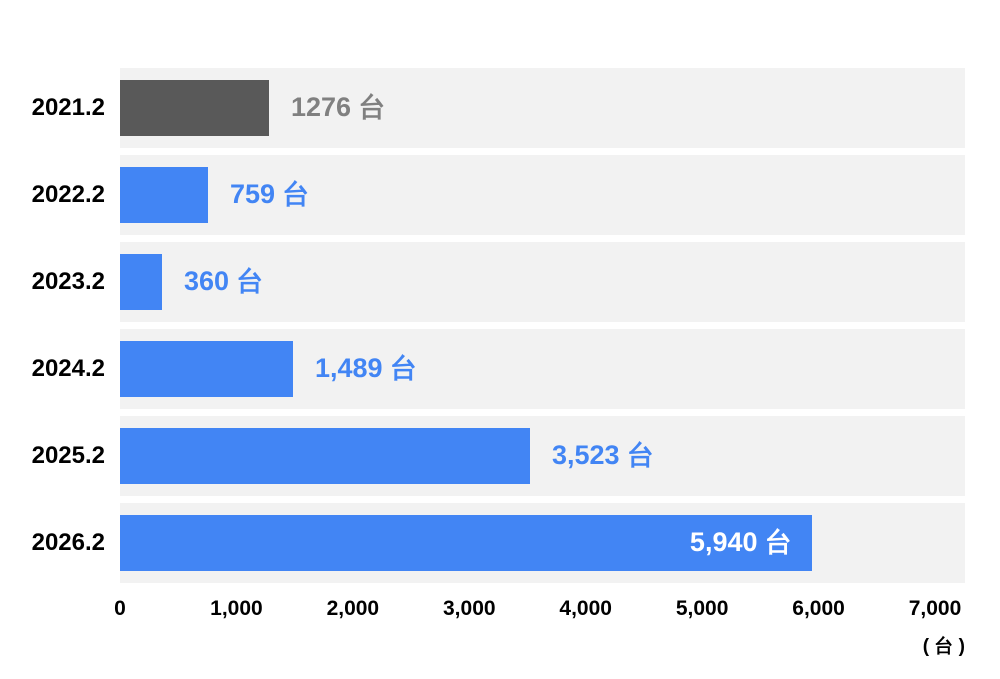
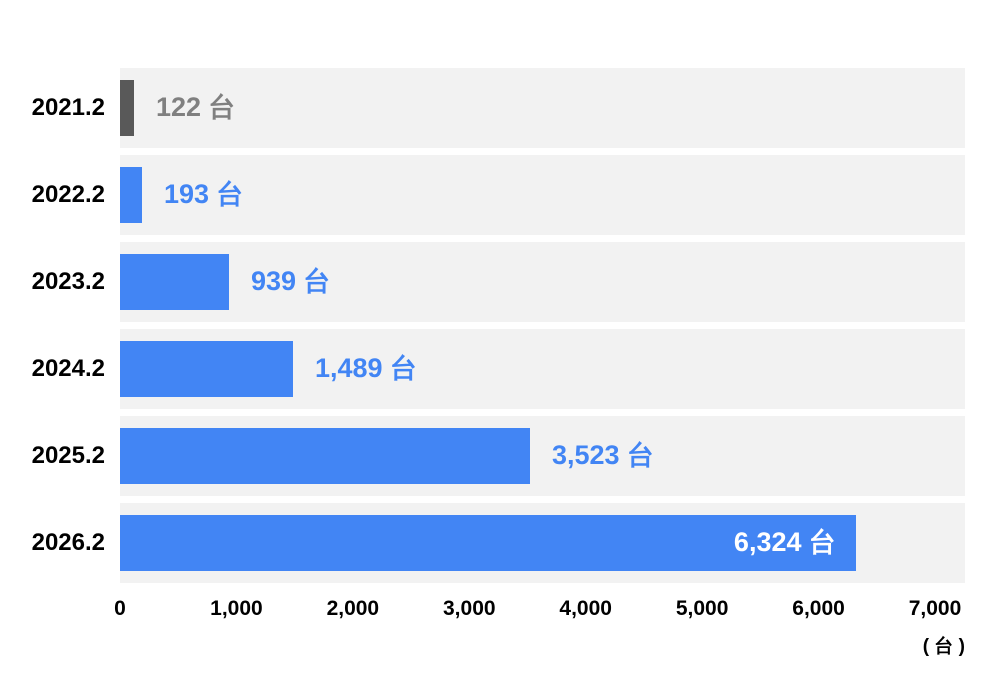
2021.2: 1276 -> 122
2022.2: 759 -> 193
2023.2: 360 -> 939
2026.2: 5,940 -> 6,324
